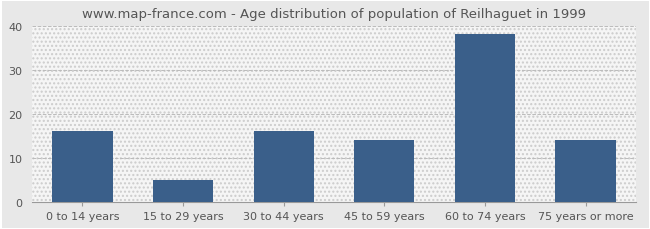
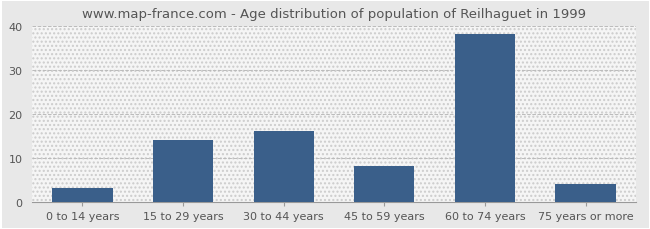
0 to 14 years: 16 -> 3
15 to 29 years: 5 -> 14
45 to 59 years: 14 -> 8
75 years or more: 14 -> 4
